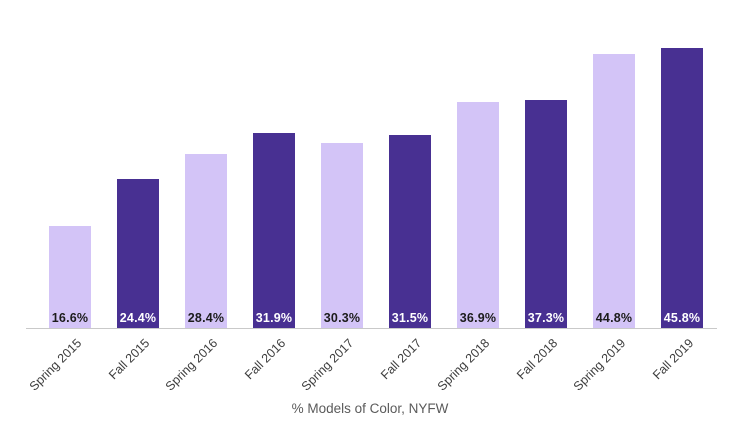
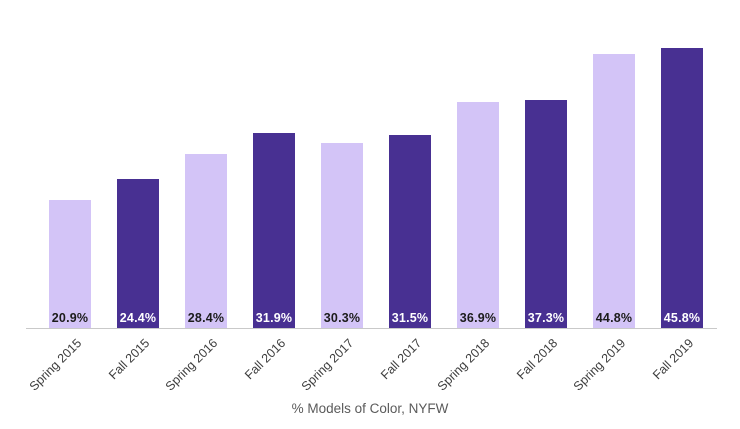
Spring 2015: 16.6% -> 20.9%
